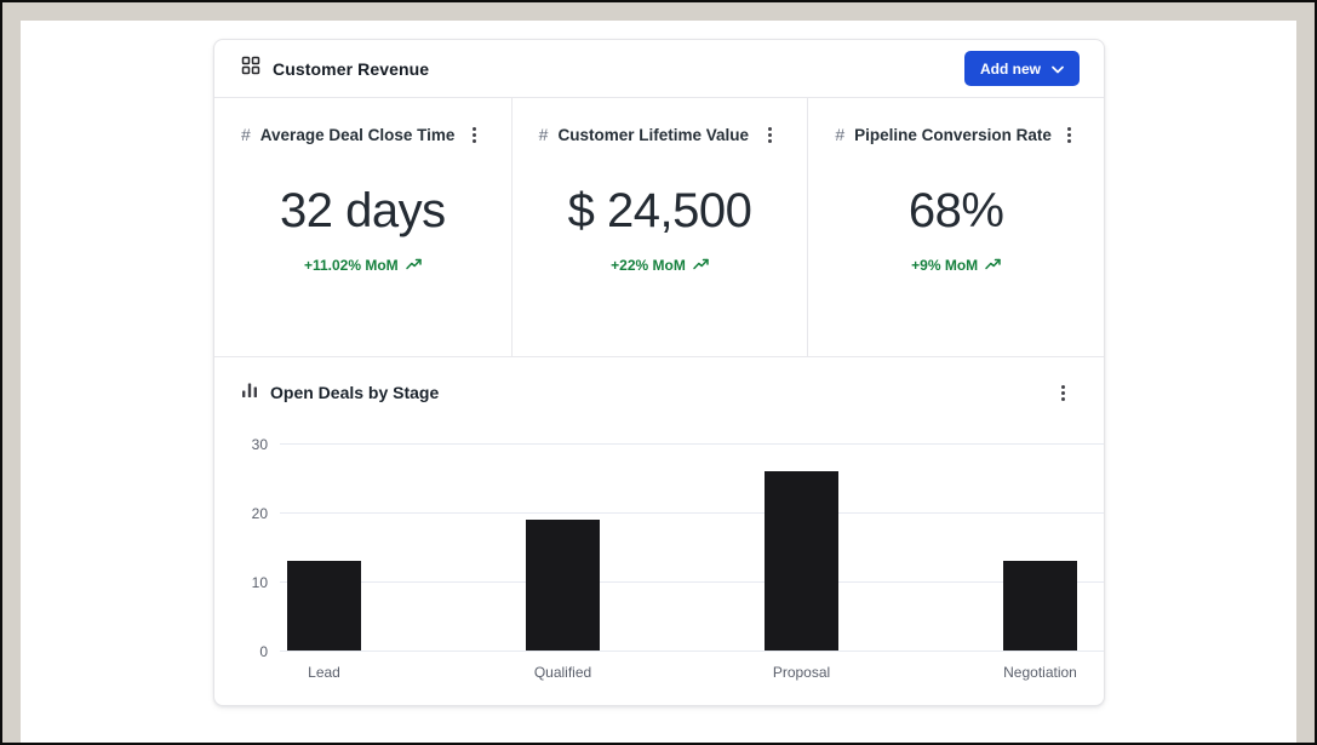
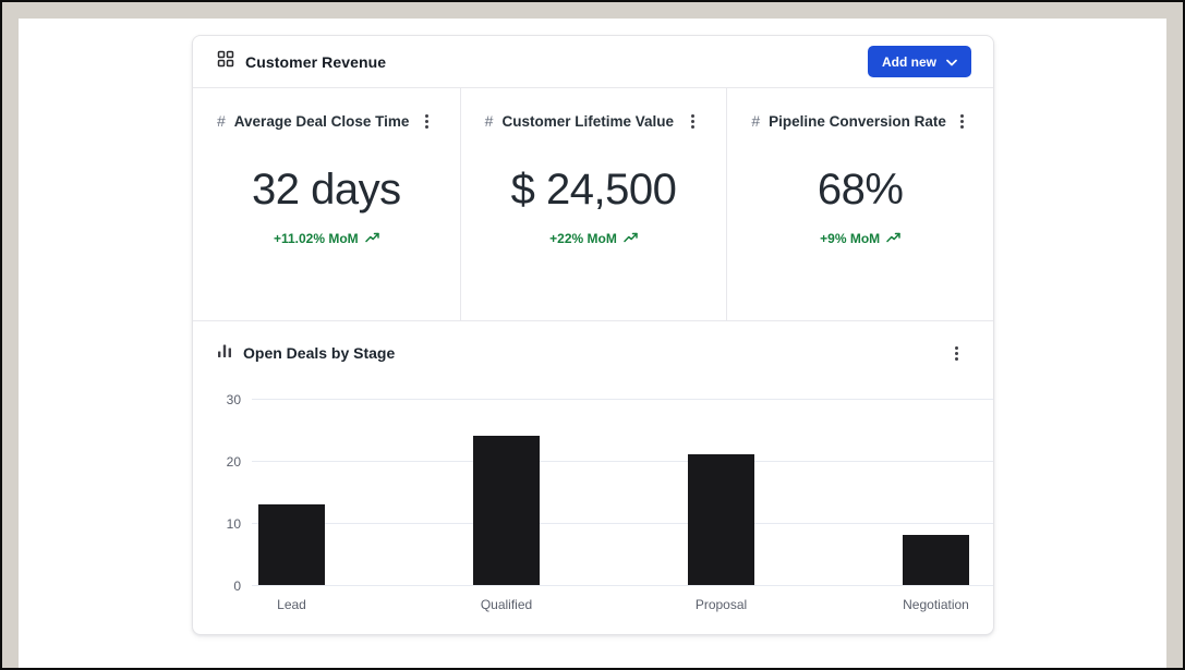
Qualified: 19 -> 24
Proposal: 26 -> 21
Negotiation: 13 -> 8
